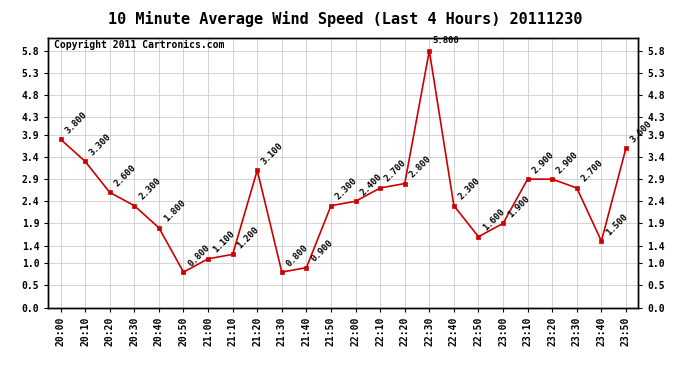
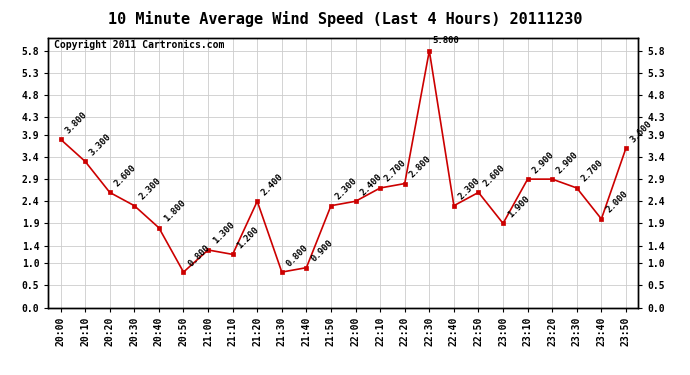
21:00: 1.100 -> 1.300
21:20: 3.100 -> 2.400
22:50: 1.600 -> 2.600
23:40: 1.500 -> 2.000
